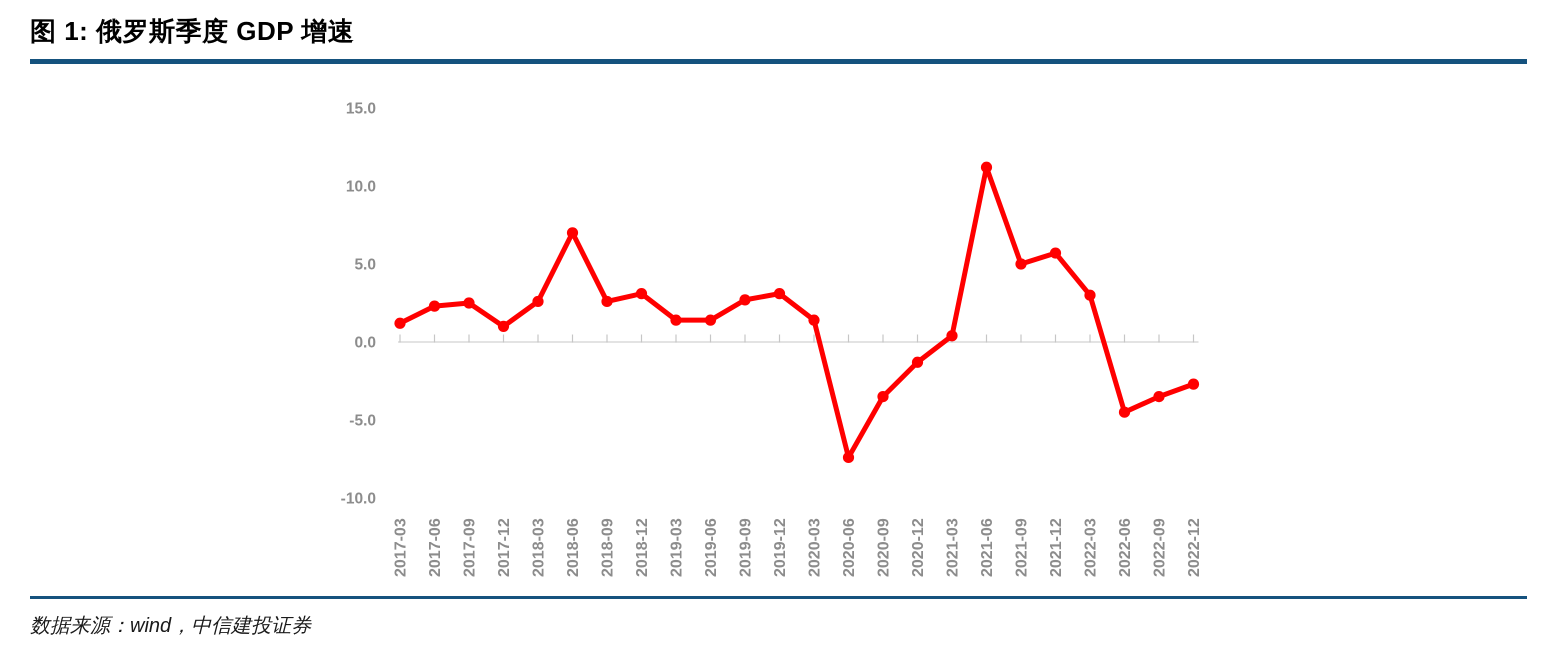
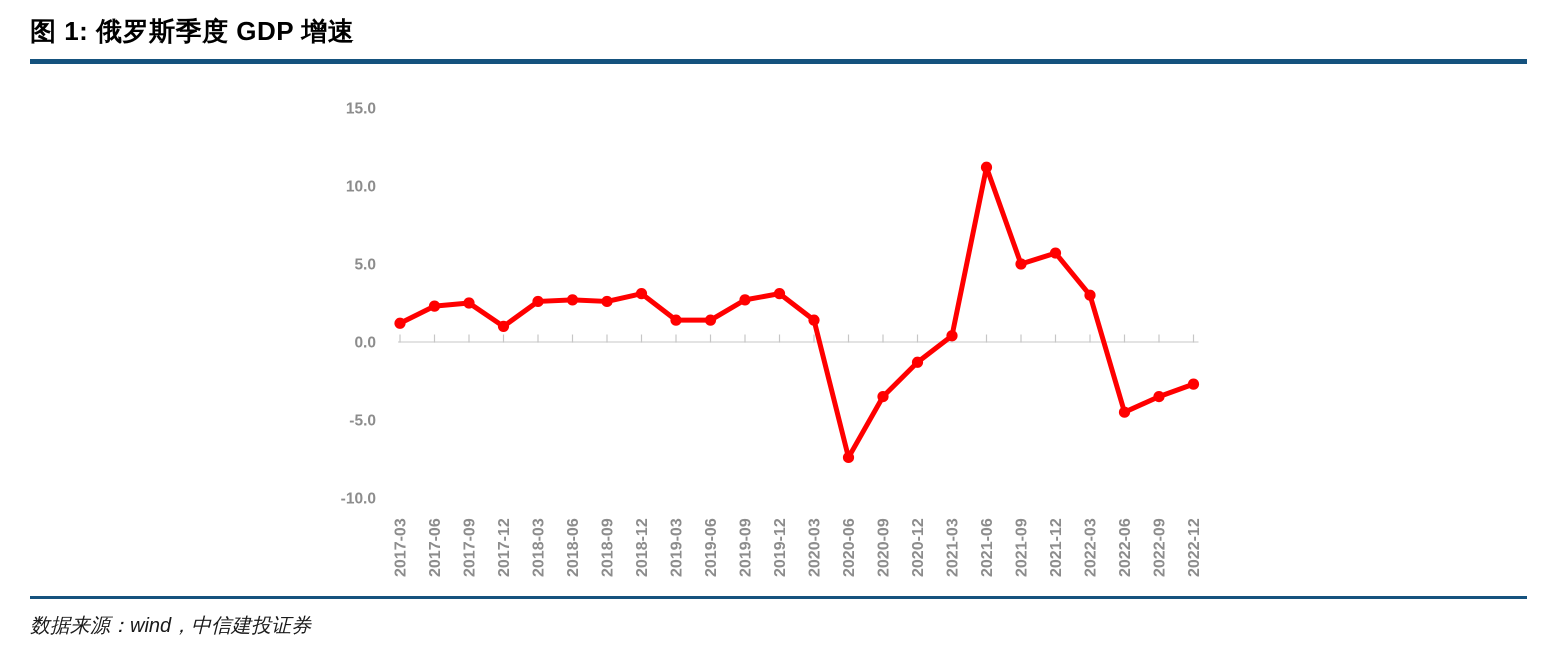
2018-06: 7.0 -> 2.7
